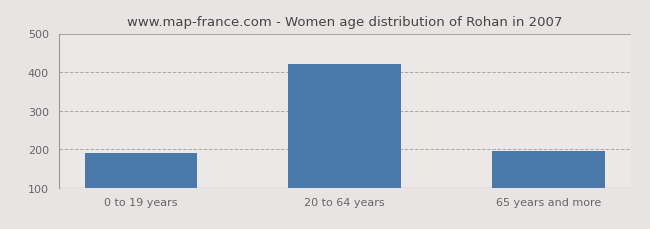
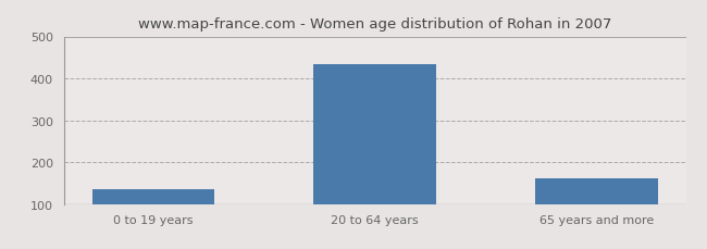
0 to 19 years: 190 -> 135
20 to 64 years: 420 -> 435
65 years and more: 195 -> 160
